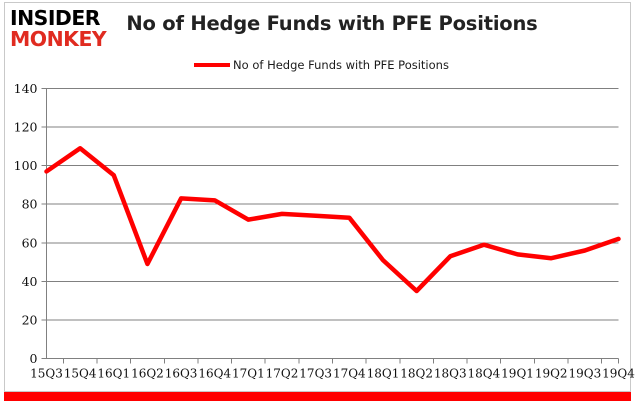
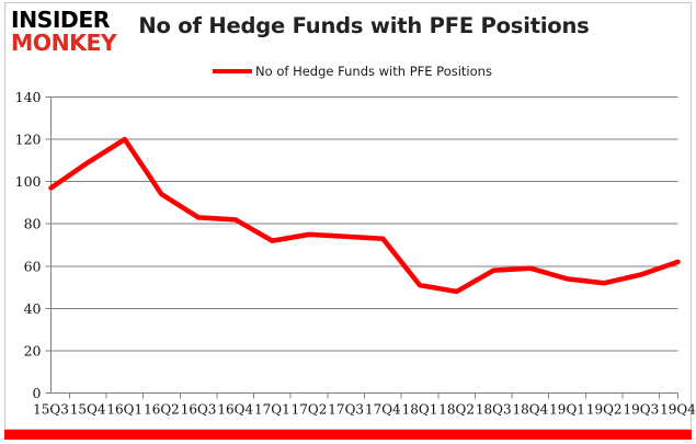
16Q1: 95 -> 120
16Q2: 49 -> 94
18Q2: 35 -> 48
18Q3: 53 -> 58
